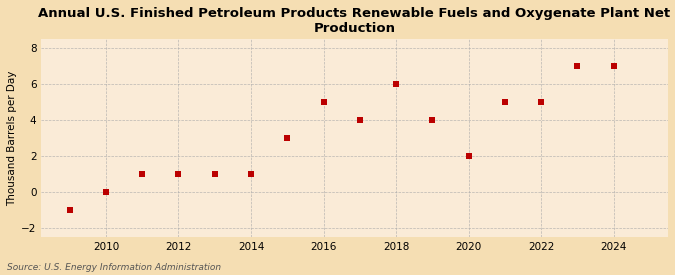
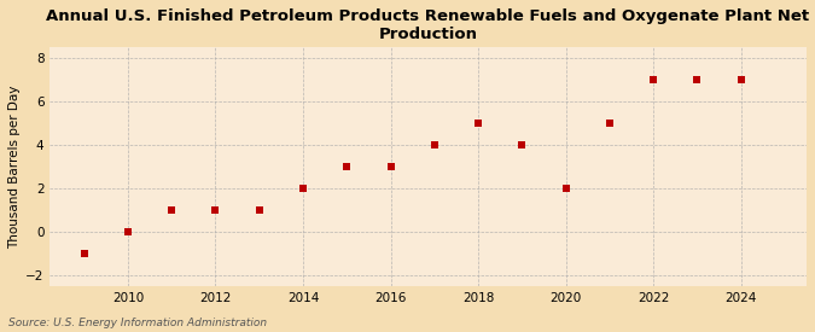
2014: 1 -> 2
2016: 5 -> 3
2018: 6 -> 5
2022: 5 -> 7
